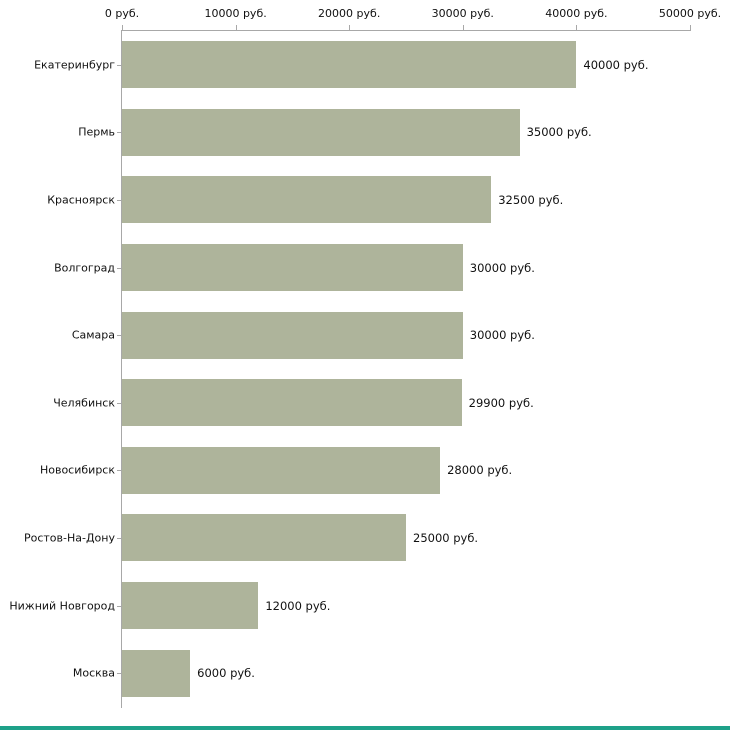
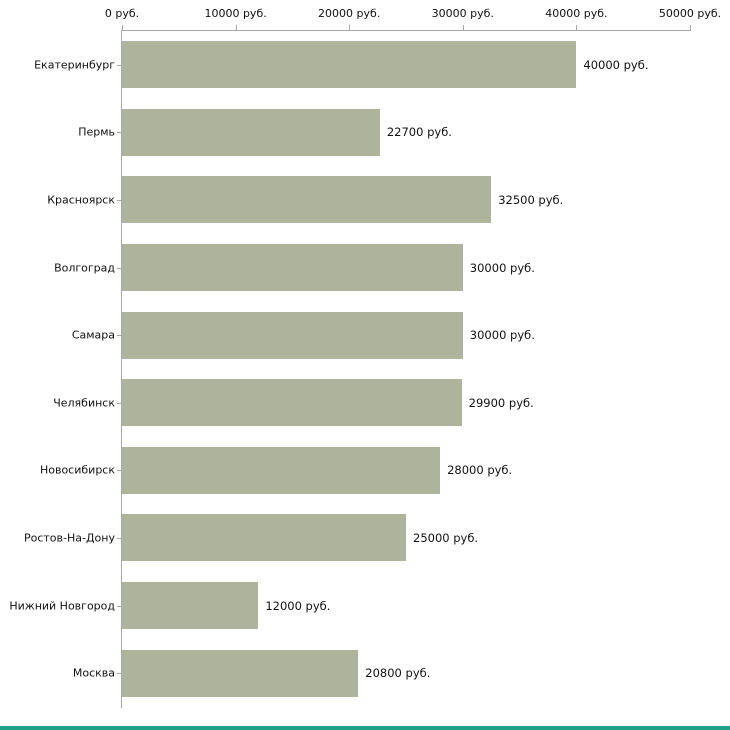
Пермь: 35000 -> 22700
Москва: 6000 -> 20800
